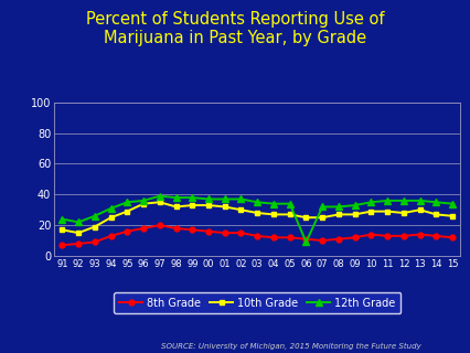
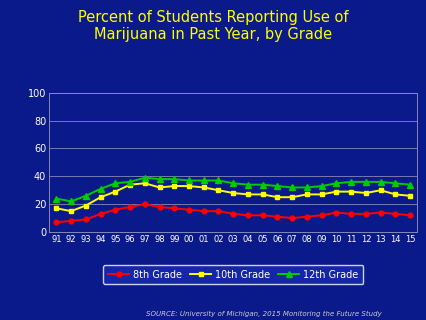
12th Grade/06: 9 -> 33
